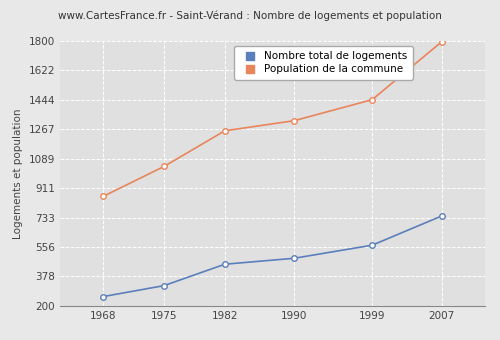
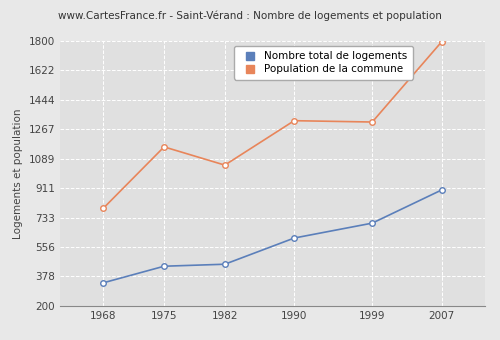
Nombre total de logements/1968: 260 -> 340
Population de la commune/1968: 860 -> 790
Nombre total de logements/1975: 320 -> 440
Population de la commune/1975: 1040 -> 1160
Population de la commune/1982: 1260 -> 1050
Nombre total de logements/1990: 490 -> 610
Nombre total de logements/1999: 570 -> 700
Population de la commune/1999: 1440 -> 1310
Nombre total de logements/2007: 740 -> 900
